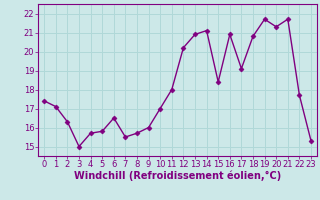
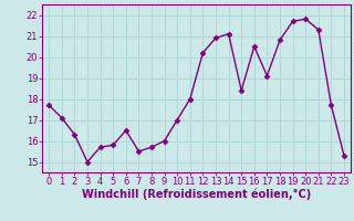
0: 17.4 -> 17.7
16: 20.9 -> 20.5
20: 21.3 -> 21.8
21: 21.7 -> 21.3
